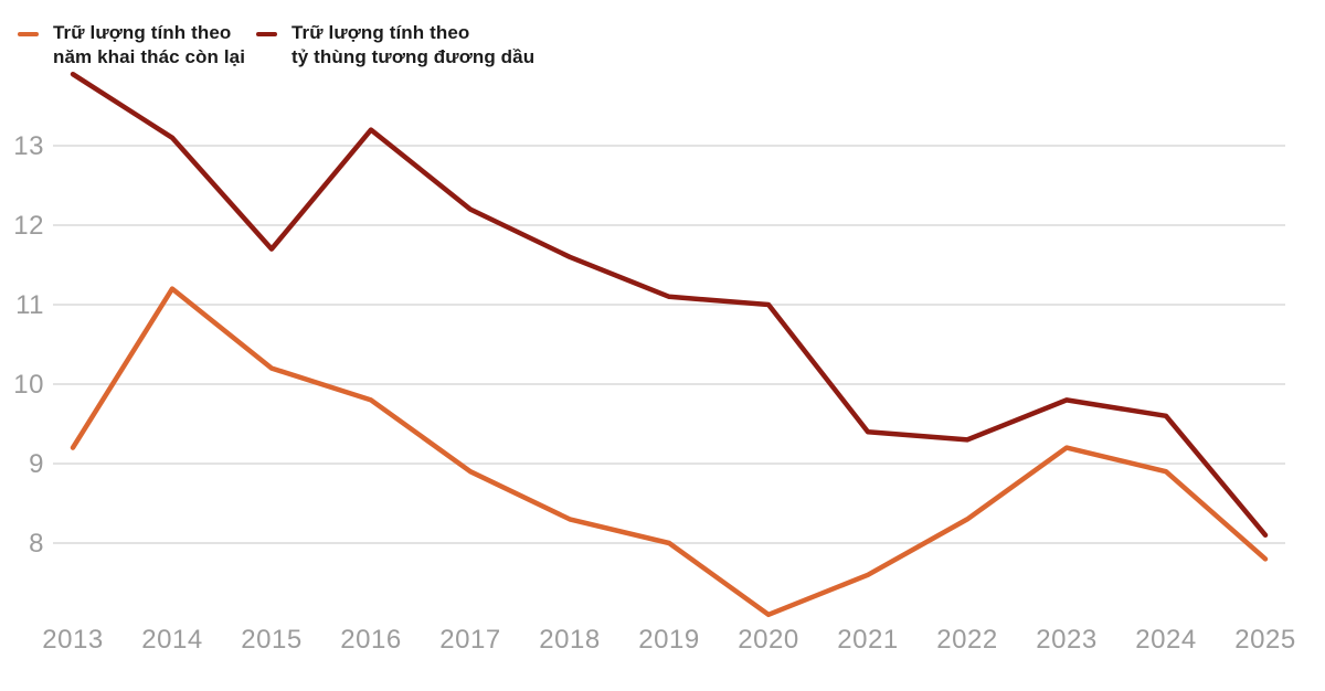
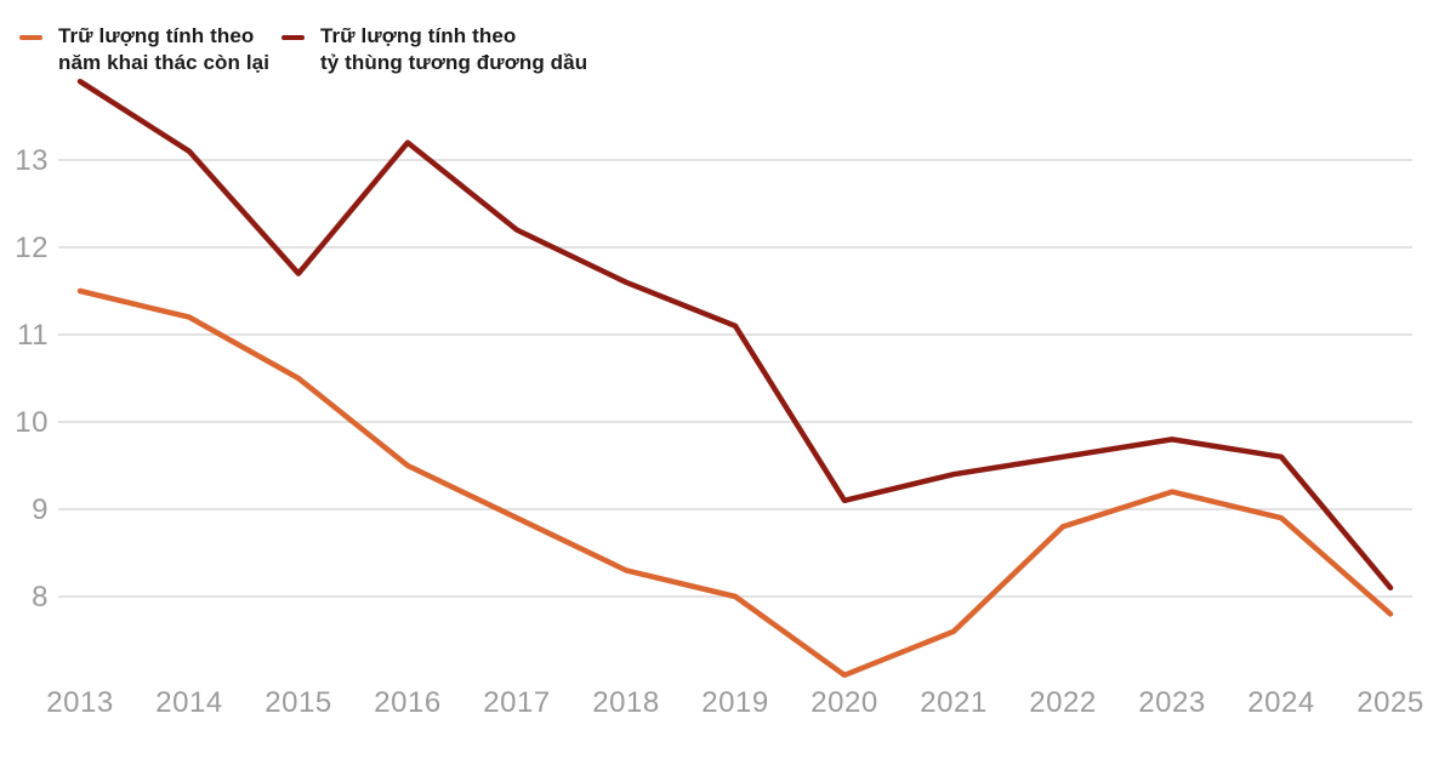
Trữ lượng tính theo năm khai thác còn lại/2013: 9.2 -> 11.5
Trữ lượng tính theo năm khai thác còn lại/2015: 10.2 -> 10.5
Trữ lượng tính theo năm khai thác còn lại/2016: 9.8 -> 9.5
Trữ lượng tính theo tỷ thùng tương đương dầu/2020: 11.0 -> 9.1
Trữ lượng tính theo năm khai thác còn lại/2022: 8.3 -> 8.8
Trữ lượng tính theo tỷ thùng tương đương dầu/2022: 9.3 -> 9.6
